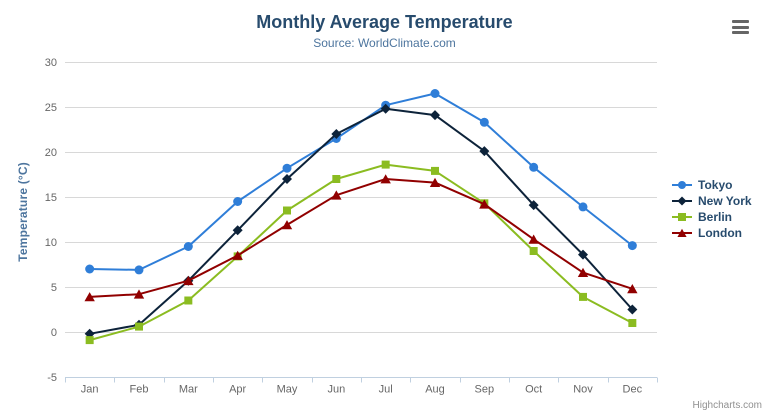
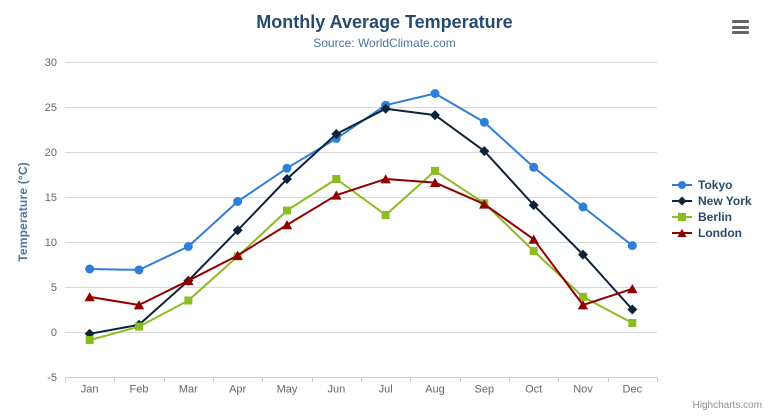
London/Feb: 4 -> 3
Berlin/Jul: 19 -> 13
London/Nov: 7 -> 3
